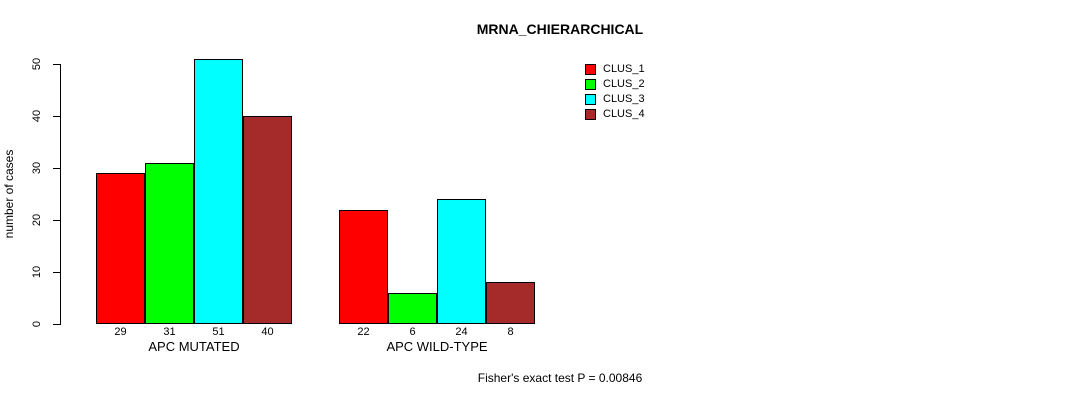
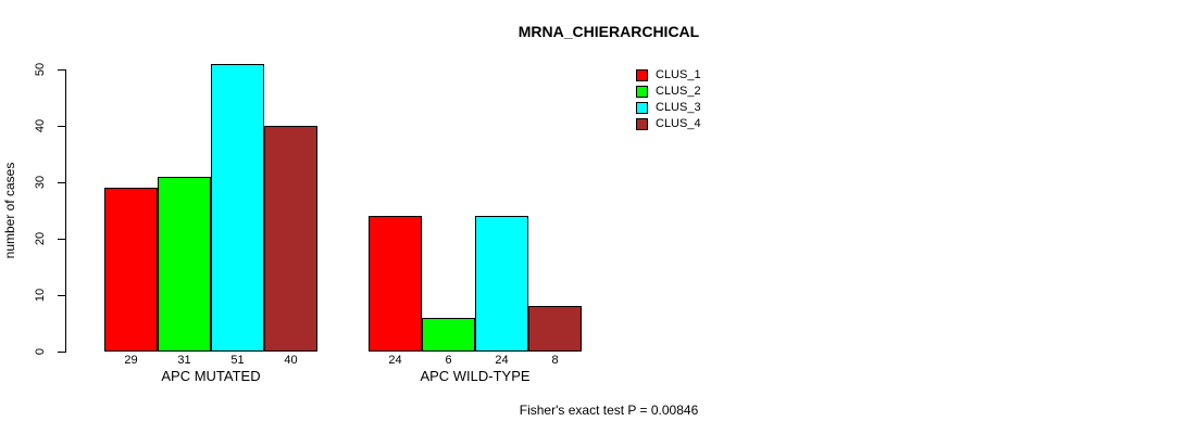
CLUS_1/APC WILD-TYPE: 22 -> 24
